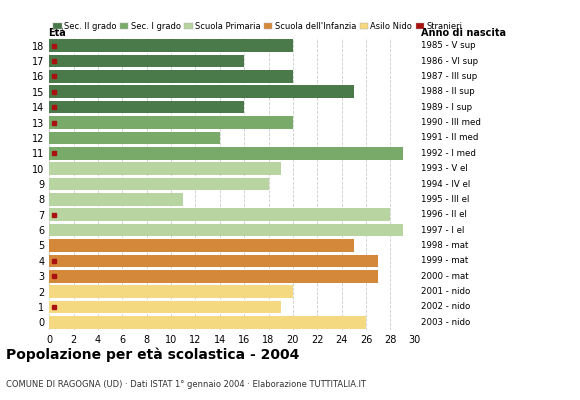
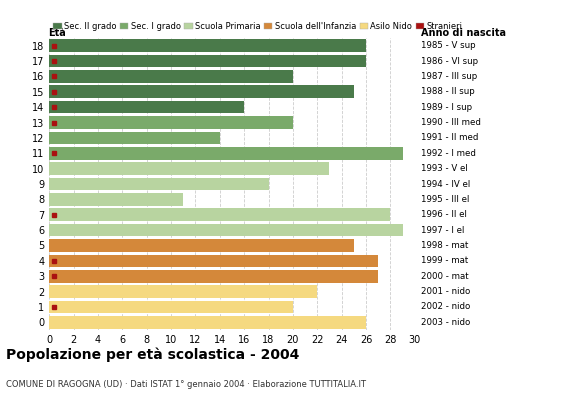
18: 20 -> 26
17: 16 -> 26
10: 19 -> 23
2: 20 -> 22
1: 19 -> 20
